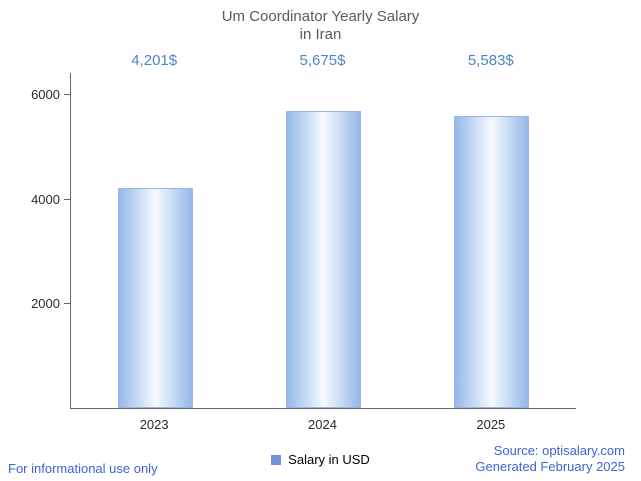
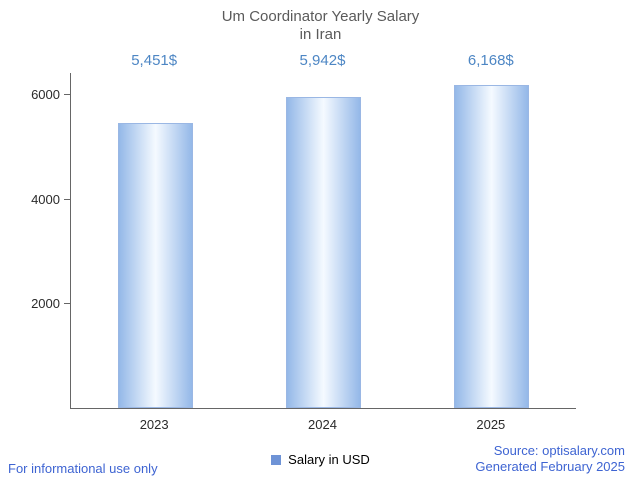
2023: 4,201 -> 5,451
2024: 5,675 -> 5,942
2025: 5,583 -> 6,168
